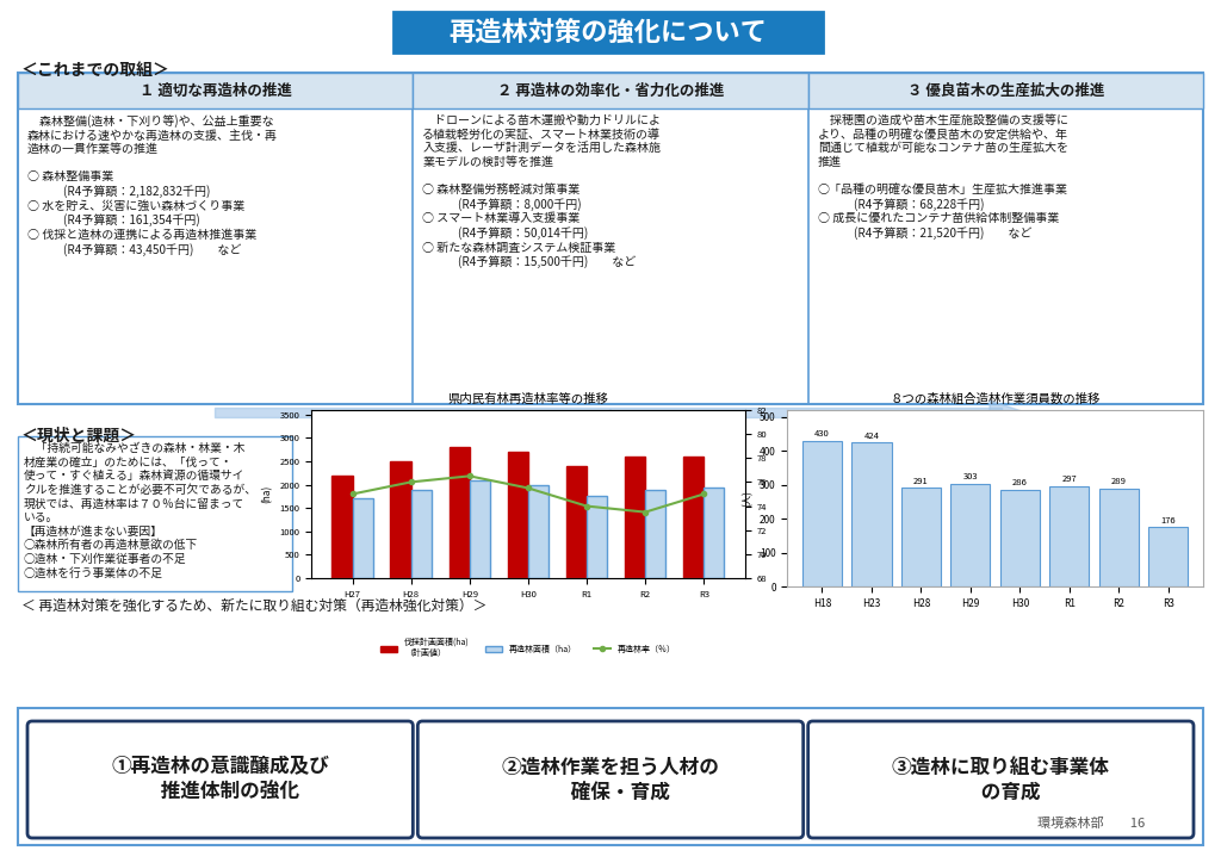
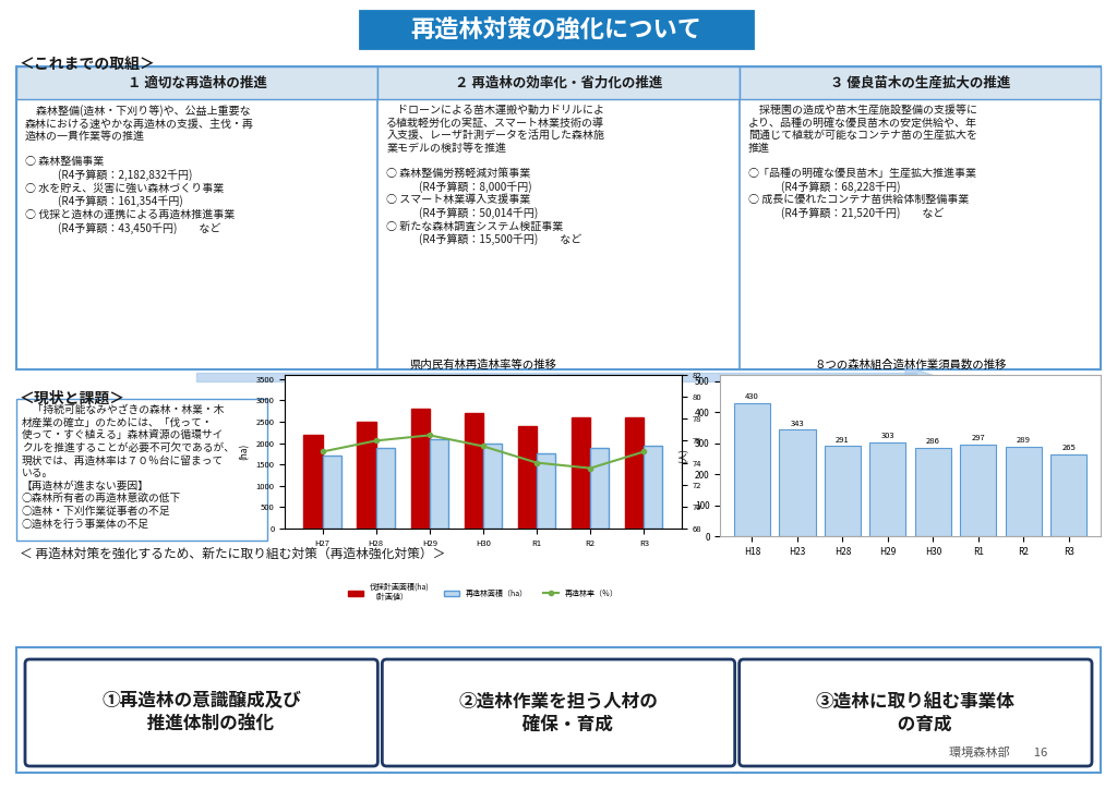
８つの森林組合造林作業須員数の推移/H23: 424 -> 343
８つの森林組合造林作業須員数の推移/R3: 176 -> 265
